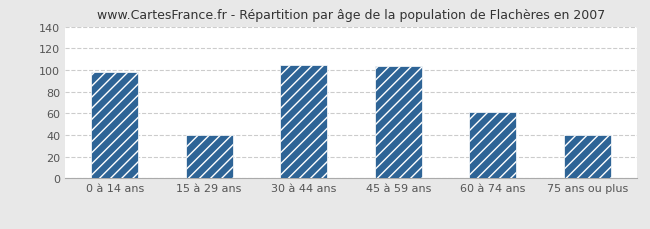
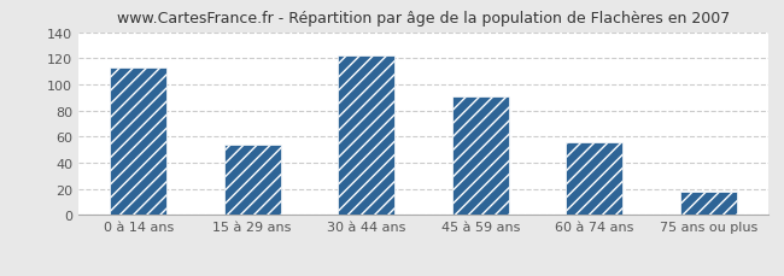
0 à 14 ans: 98 -> 113
15 à 29 ans: 40 -> 54
30 à 44 ans: 105 -> 122
45 à 59 ans: 104 -> 91
60 à 74 ans: 61 -> 56
75 ans ou plus: 40 -> 18
